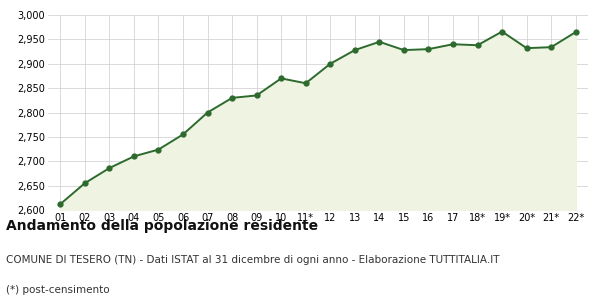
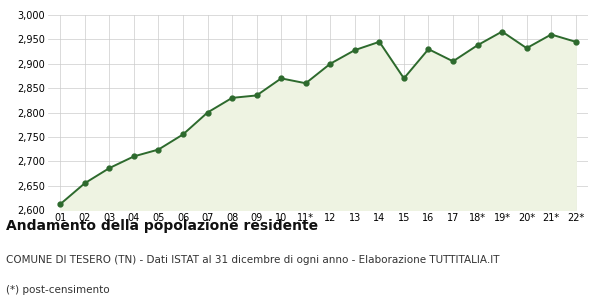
15: 2,928 -> 2,870
17: 2,940 -> 2,905
21*: 2,934 -> 2,960
22*: 2,965 -> 2,945
